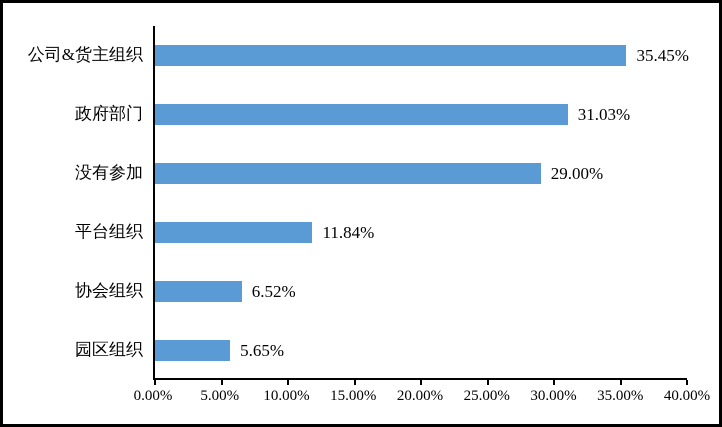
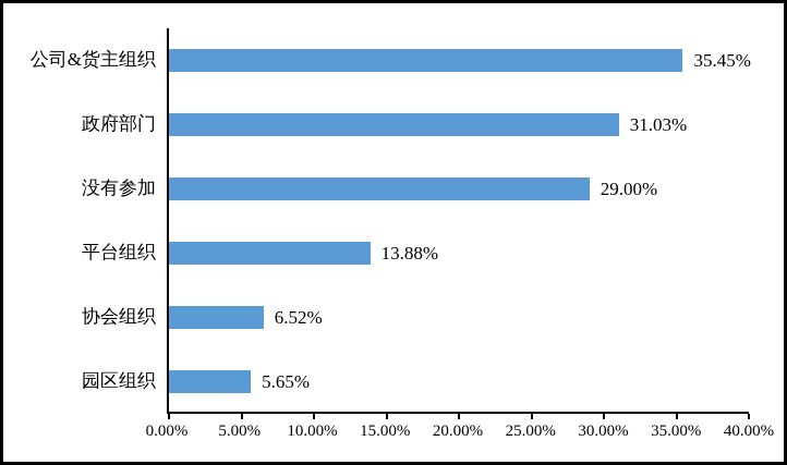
平台组织: 11.84% -> 13.88%
